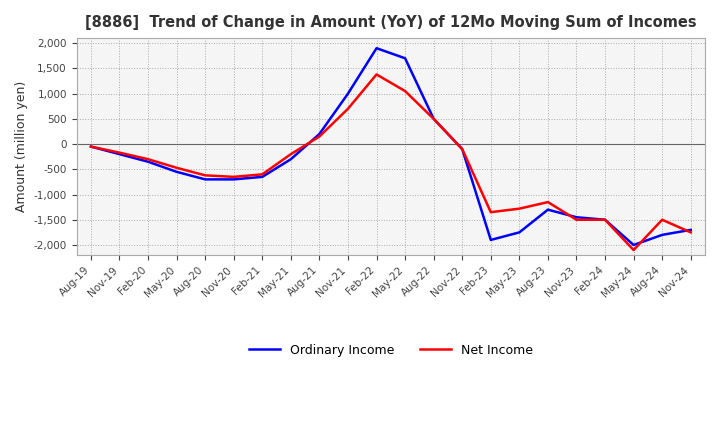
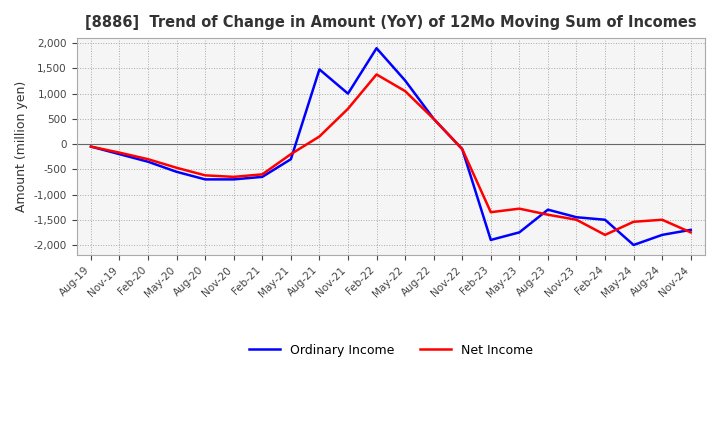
Ordinary Income/Aug-21: 200 -> 1,480
Ordinary Income/May-22: 1,700 -> 1,260
Net Income/Aug-23: -1,150 -> -1,400
Net Income/Feb-24: -1,500 -> -1,800
Net Income/May-24: -2,100 -> -1,540
